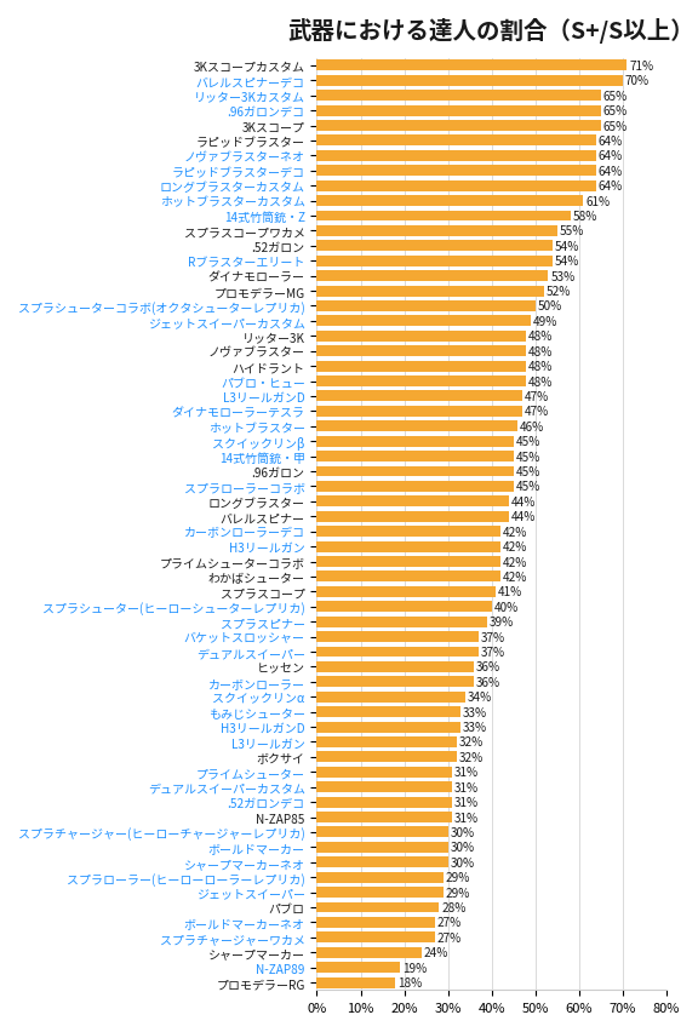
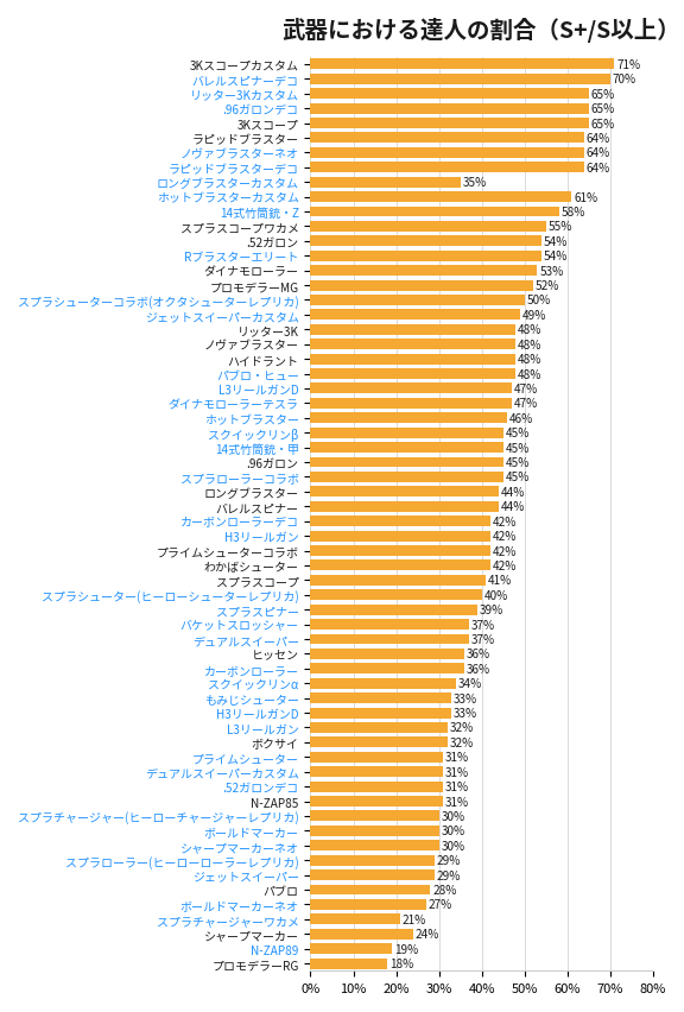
ロングブラスターカスタム: 64% -> 35%
スプラチャージャーワカメ: 27% -> 21%
